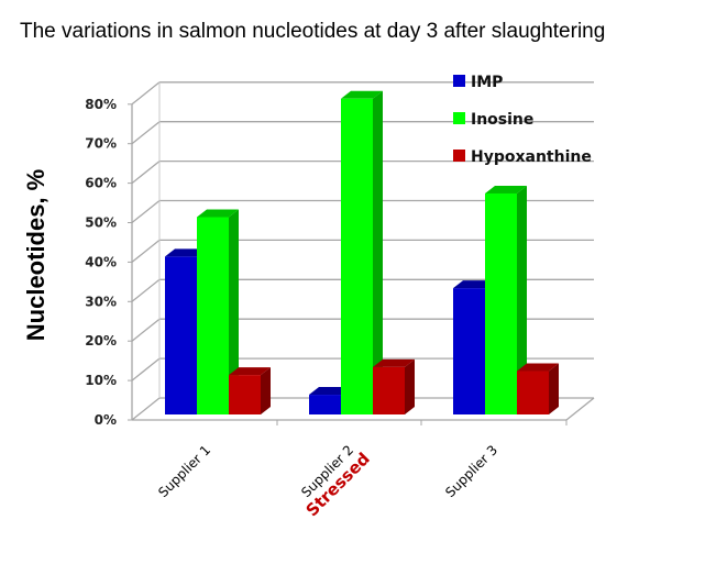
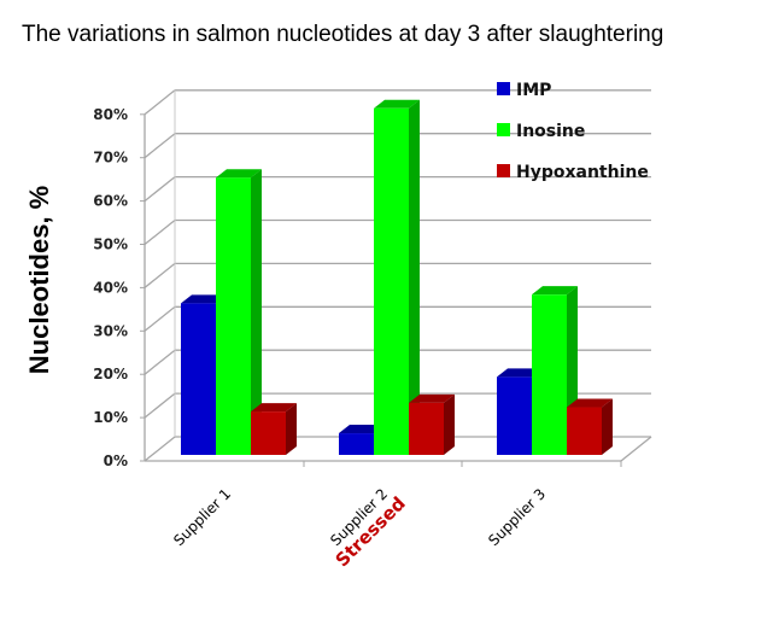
IMP/Supplier 1: 40% -> 35%
Inosine/Supplier 1: 50% -> 64%
IMP/Supplier 3: 32% -> 18%
Inosine/Supplier 3: 56% -> 37%
